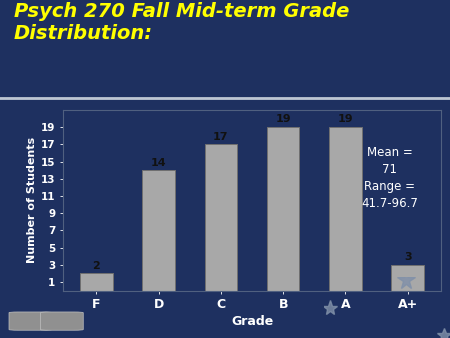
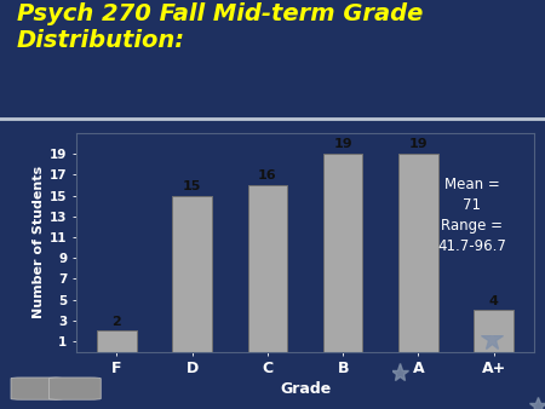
D: 14 -> 15
C: 17 -> 16
A+: 3 -> 4
